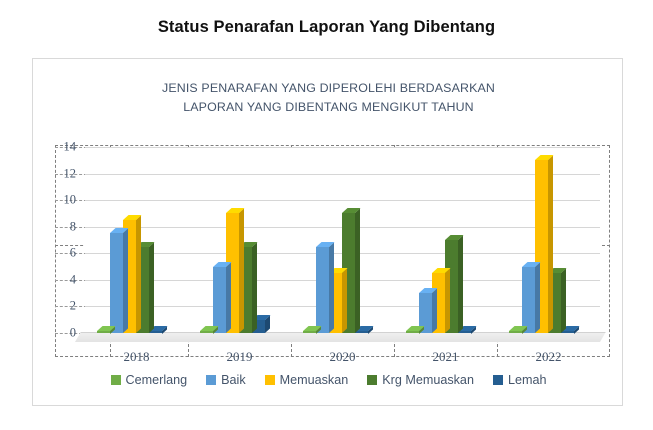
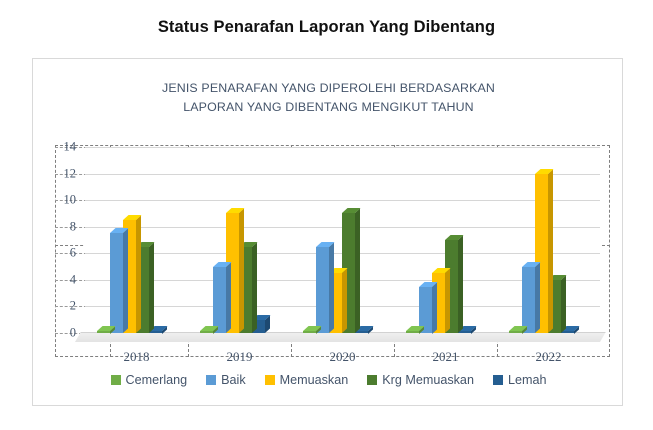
Baik/2021: 3.0 -> 3.5
Memuaskan/2022: 13.0 -> 12.0
Krg Memuaskan/2022: 4.5 -> 4.0
